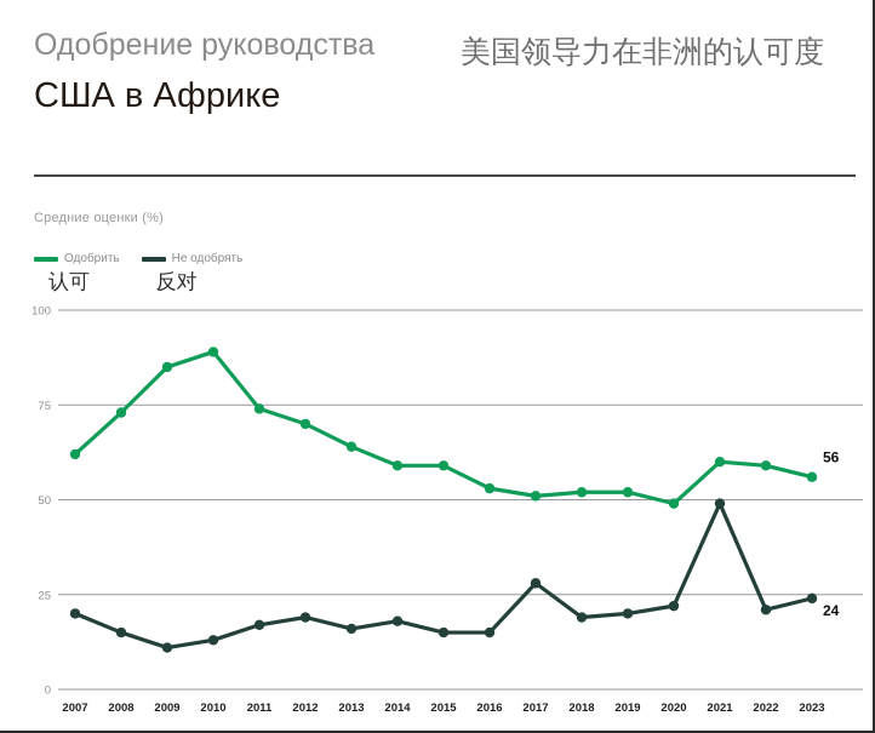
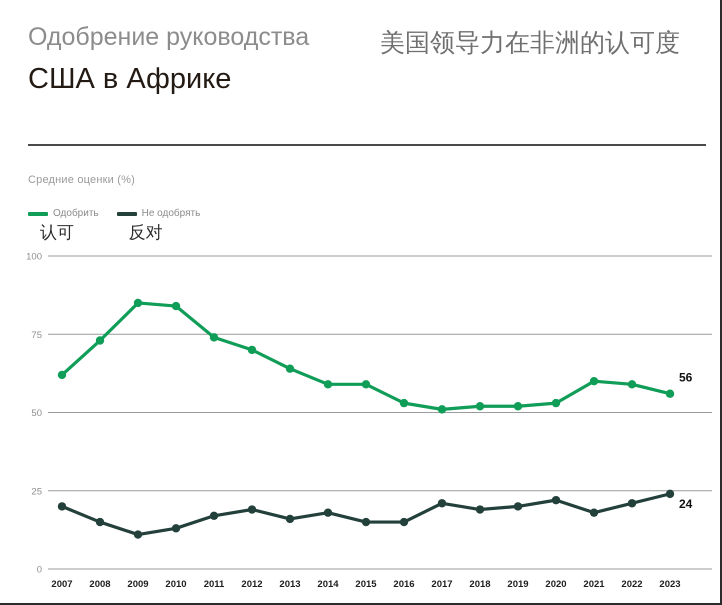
Одобрить/2010: 89 -> 84
Не одобрять/2017: 28 -> 21
Одобрить/2020: 49 -> 53
Не одобрять/2021: 49 -> 18
